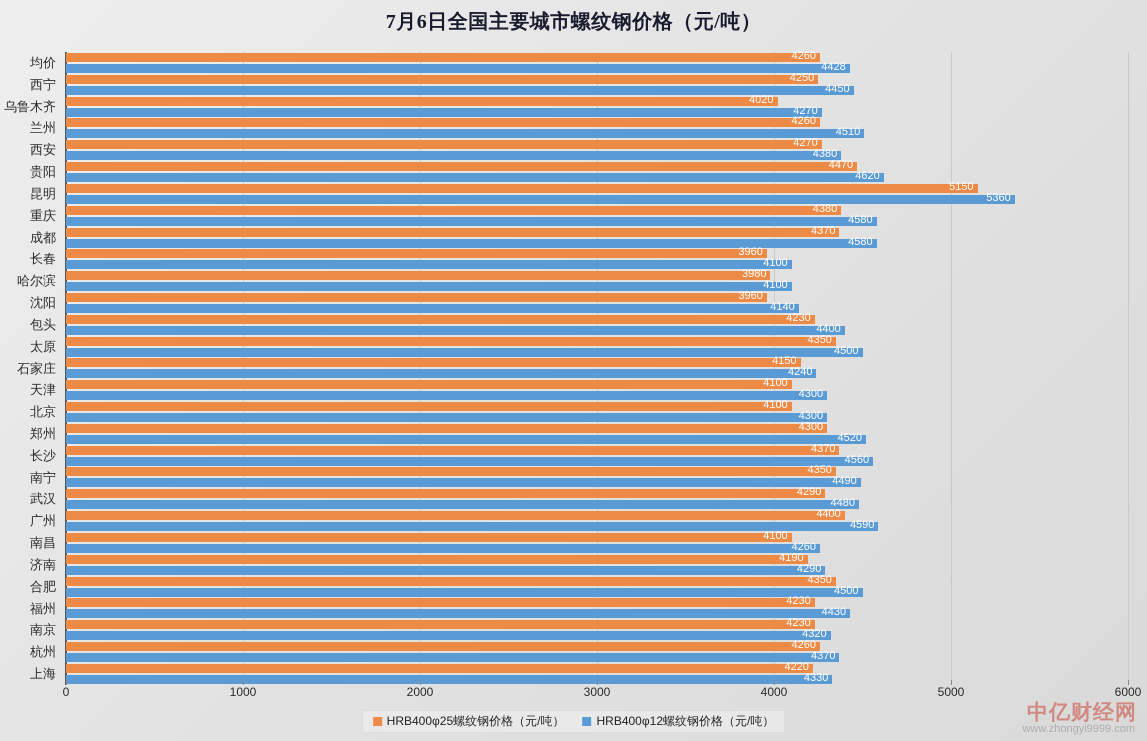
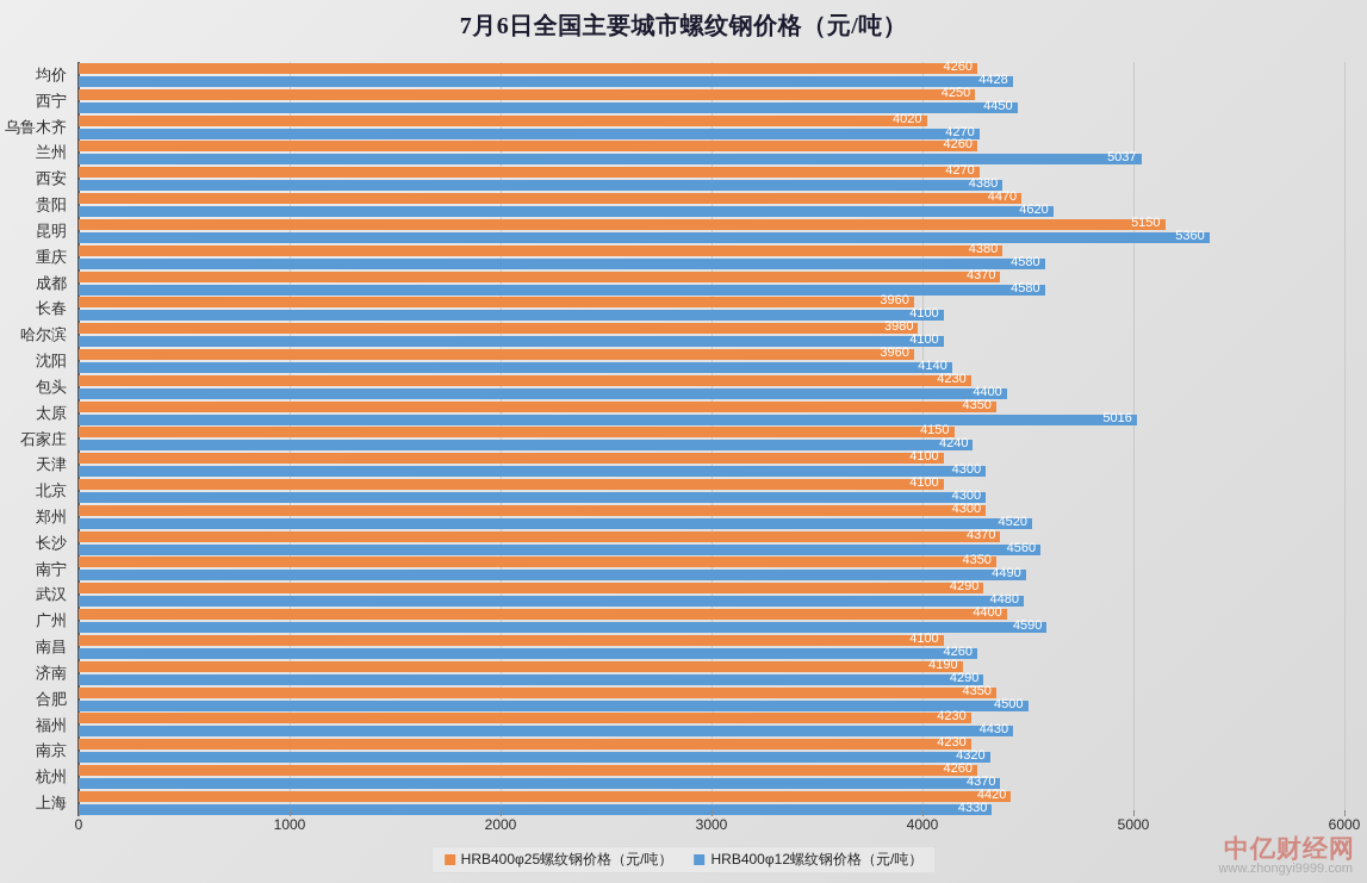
HRB400φ12螺纹钢价格（元/吨）/兰州: 4510 -> 5037
HRB400φ12螺纹钢价格（元/吨）/太原: 4500 -> 5016
HRB400φ25螺纹钢价格（元/吨）/上海: 4220 -> 4420
